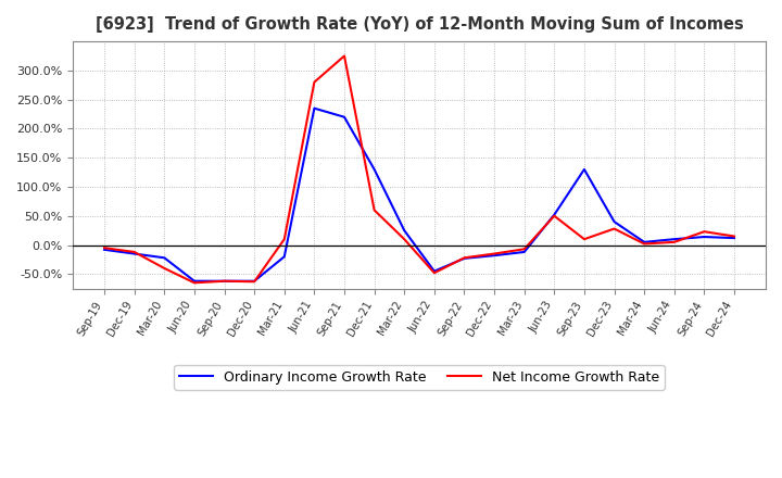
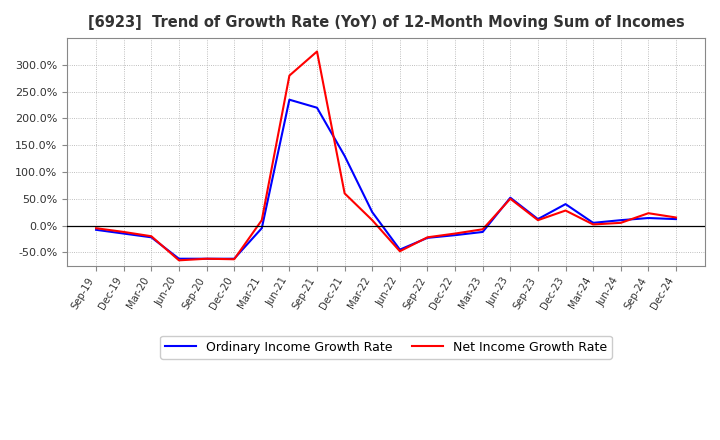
Net Income Growth Rate/Mar-20: -40% -> -20%
Ordinary Income Growth Rate/Mar-21: -20% -> -5%
Ordinary Income Growth Rate/Sep-23: 130% -> 12%
